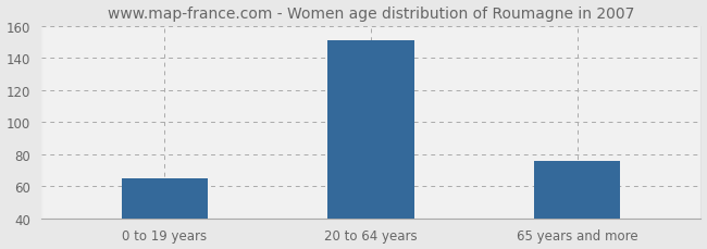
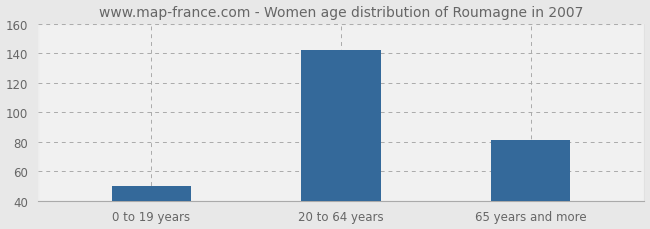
0 to 19 years: 65 -> 50
20 to 64 years: 151 -> 142
65 years and more: 76 -> 81
